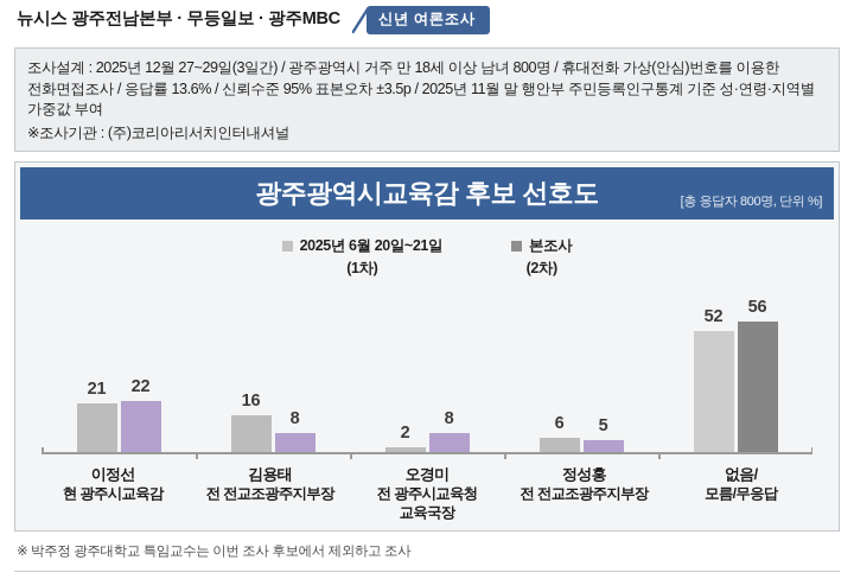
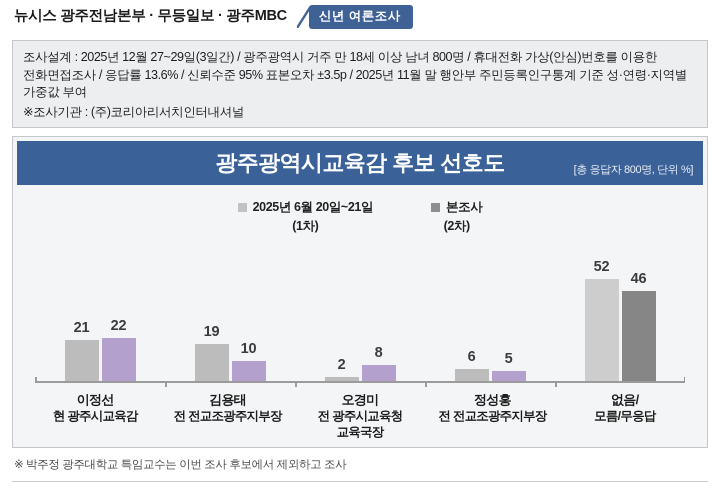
2025년 6월 20일~21일 (1차)/김용태: 16 -> 19
본조사 (2차)/김용태: 8 -> 10
본조사 (2차)/없음/모름/무응답: 56 -> 46
